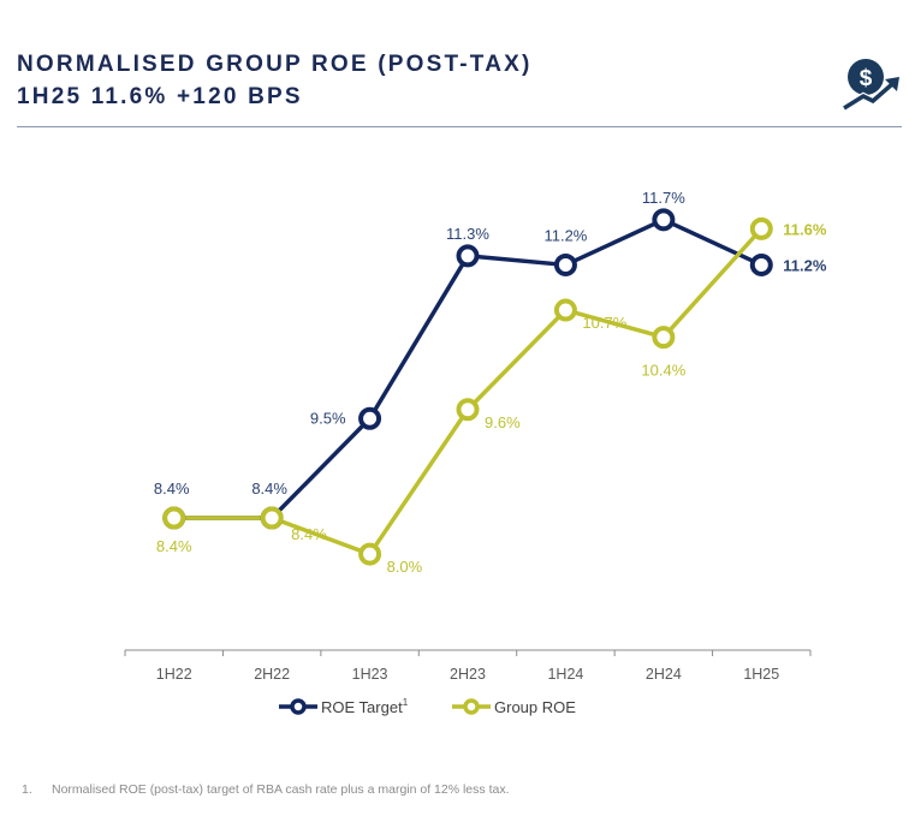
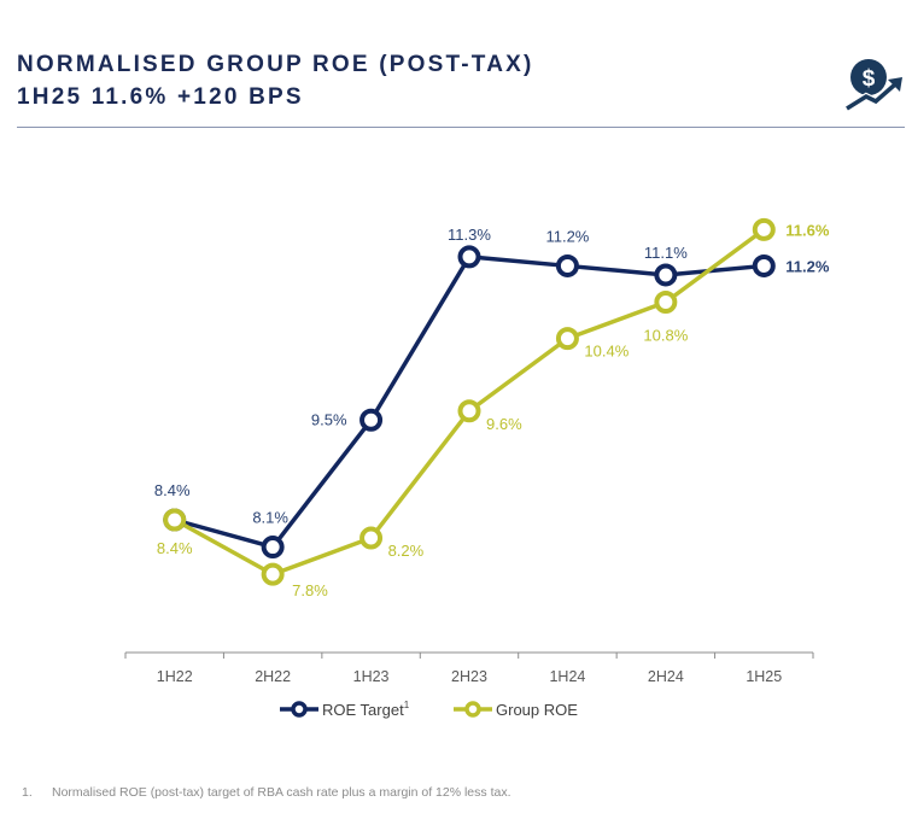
ROE Target/2H22: 8.4% -> 8.1%
Group ROE/2H22: 8.4% -> 7.8%
Group ROE/1H23: 8.0% -> 8.2%
Group ROE/1H24: 10.7% -> 10.4%
ROE Target/2H24: 11.7% -> 11.1%
Group ROE/2H24: 10.4% -> 10.8%
